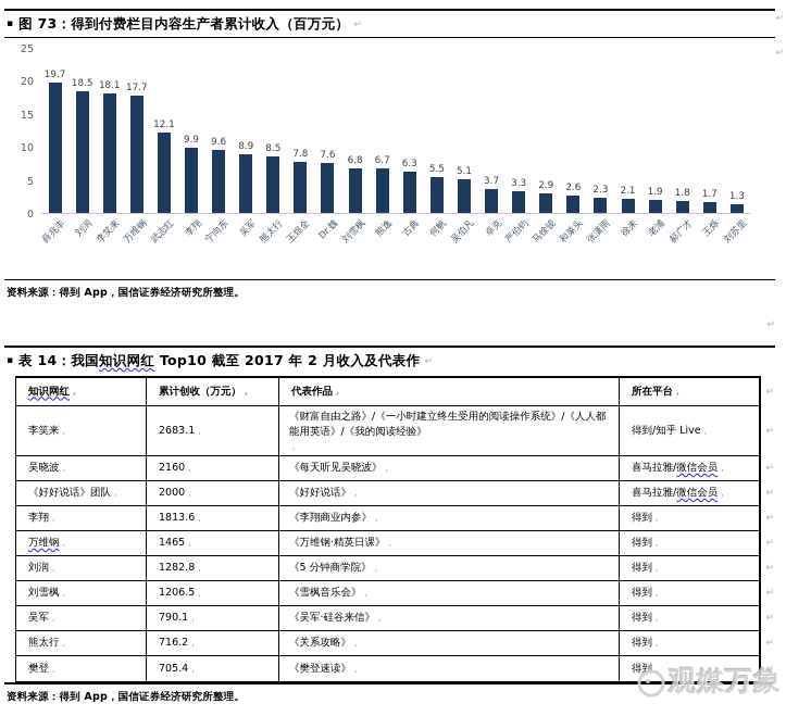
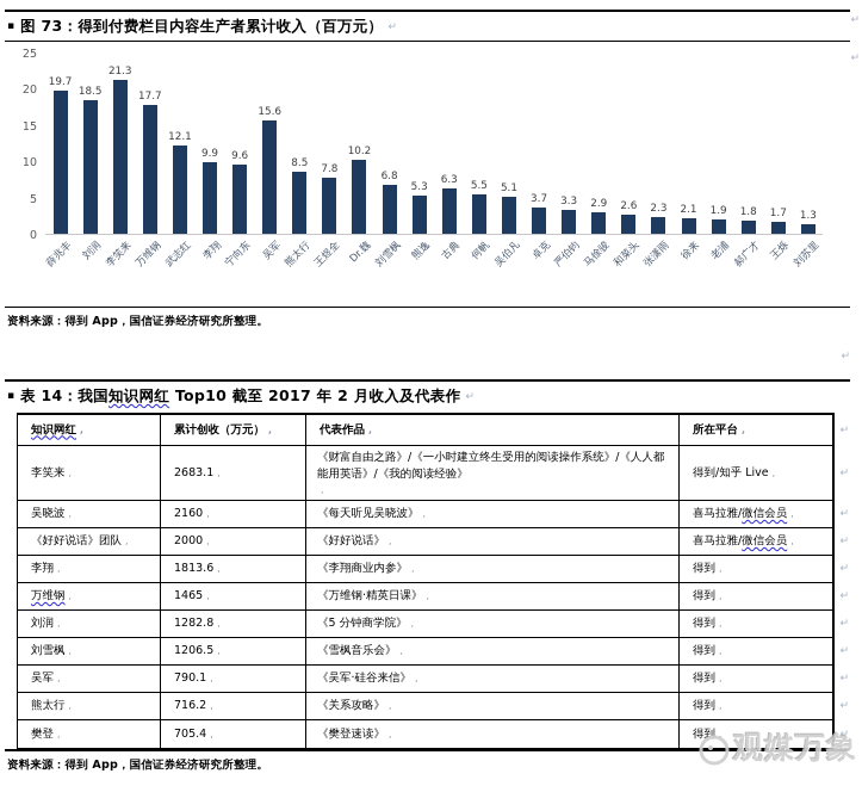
李笑来: 18.1 -> 21.3
吴军: 8.9 -> 15.6
Dr.魏: 7.6 -> 10.2
熊逸: 6.7 -> 5.3
